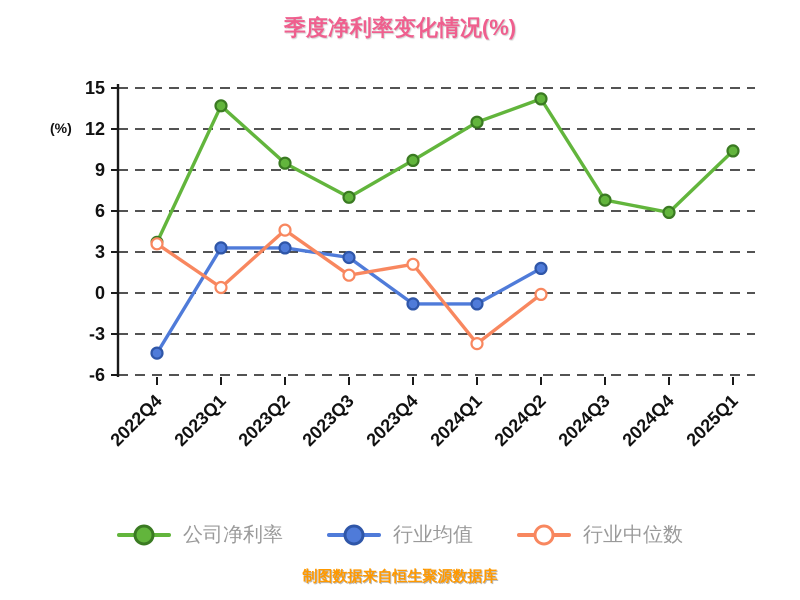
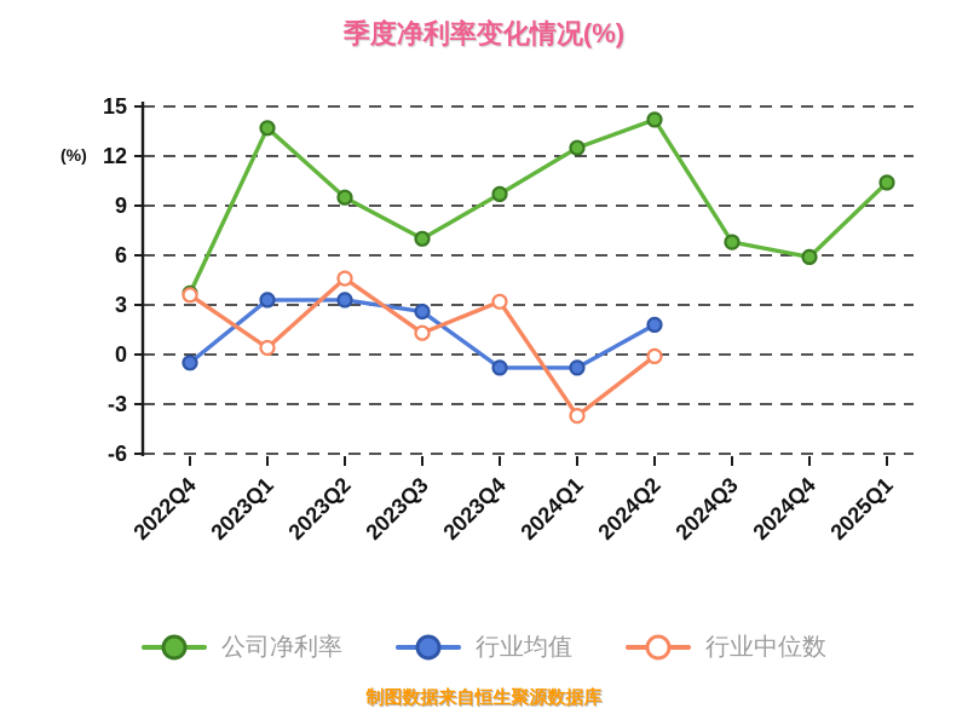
行业均值/2022Q4: -4.4 -> -0.5
行业中位数/2023Q4: 2.1 -> 3.2
